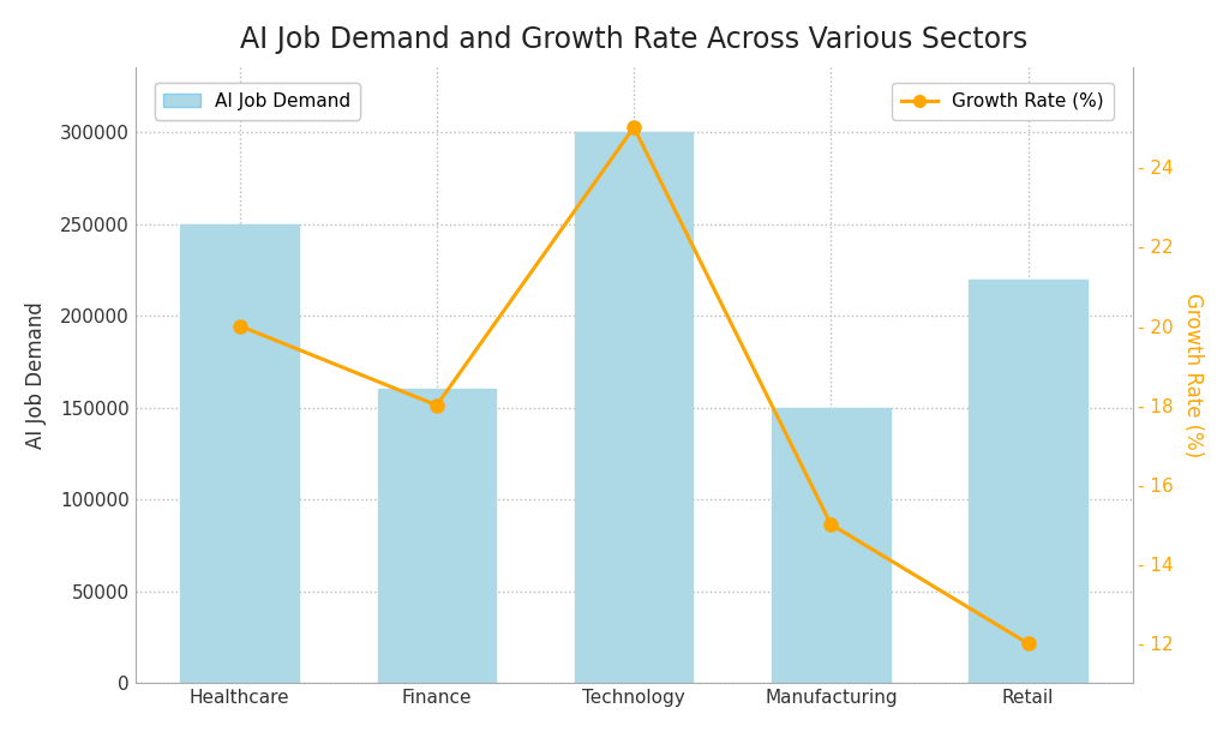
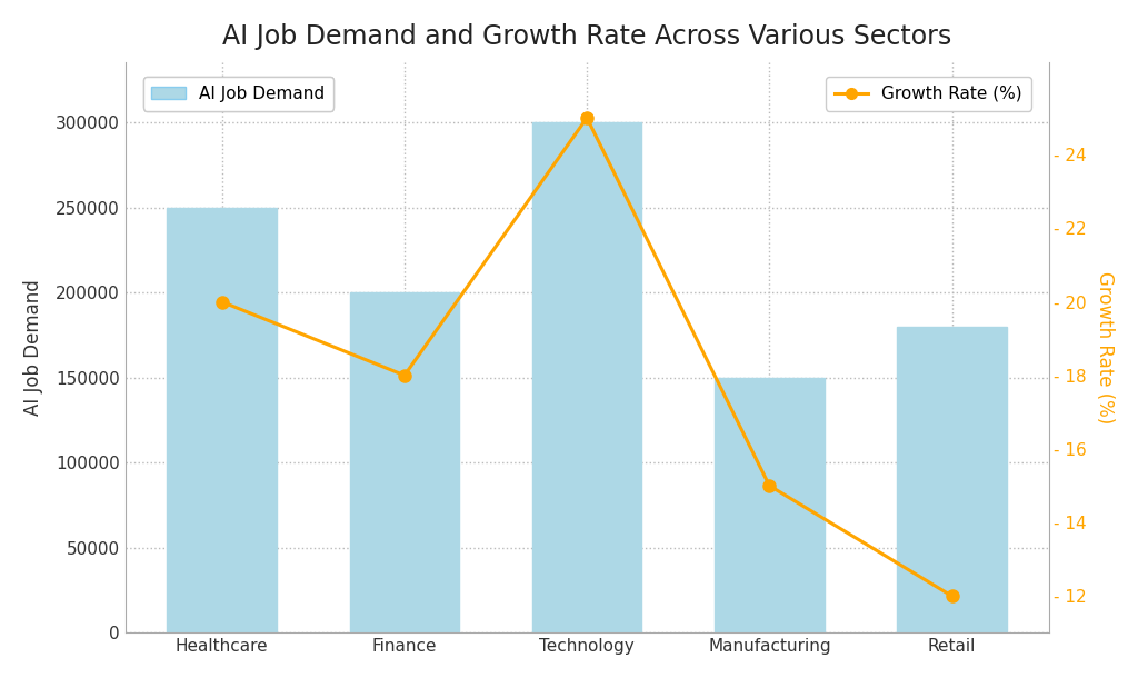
AI Job Demand/Finance: 160000 -> 200000
AI Job Demand/Retail: 220000 -> 180000
